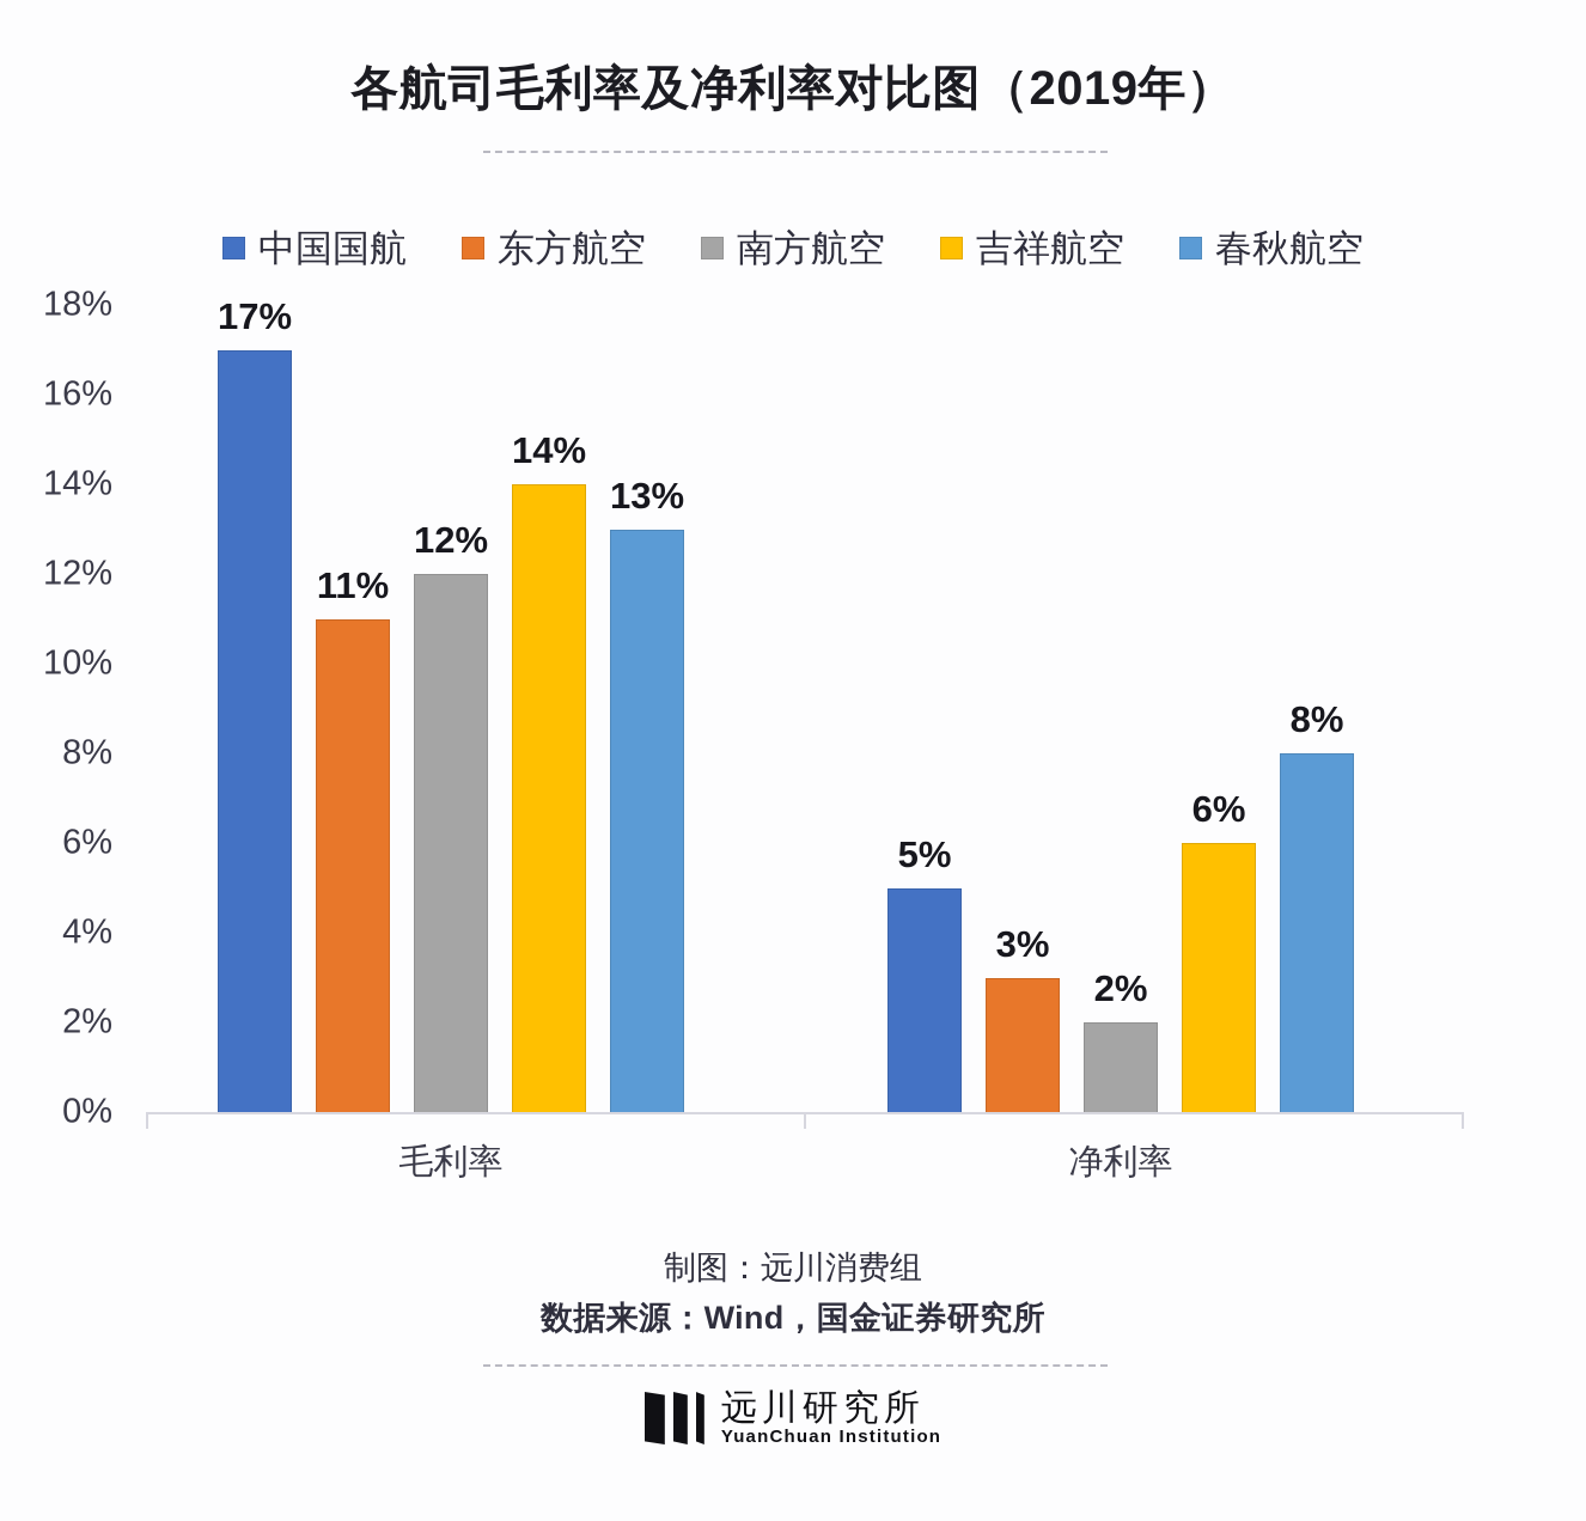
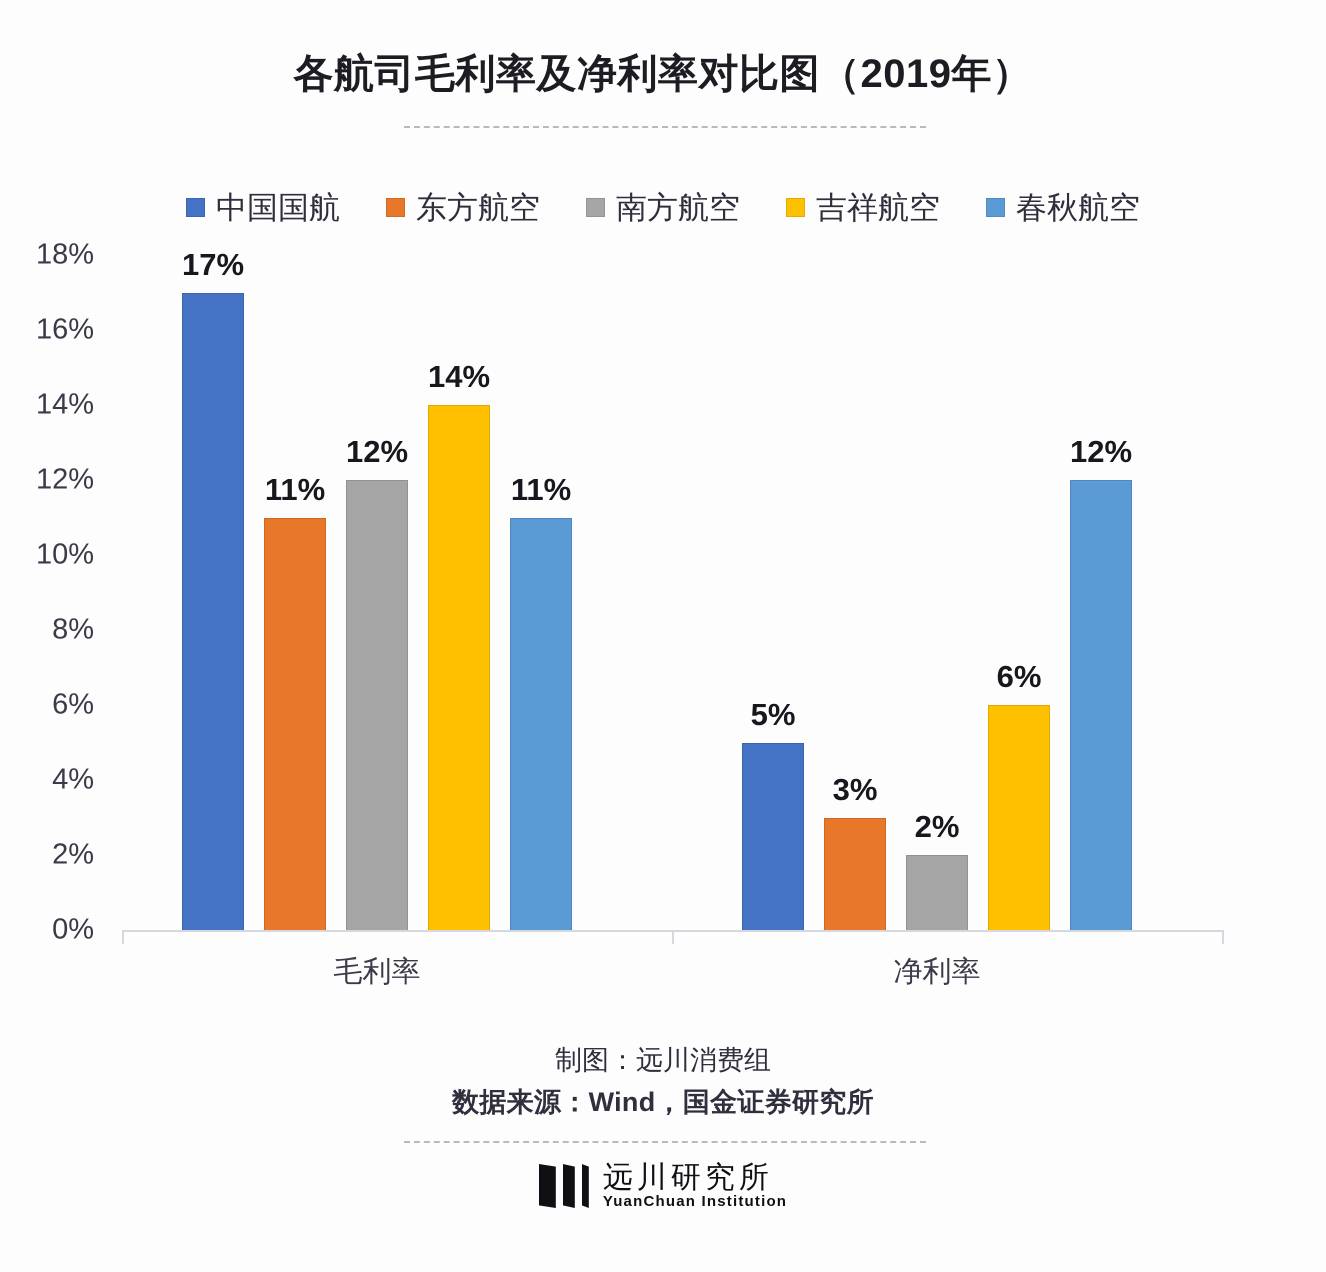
春秋航空/毛利率: 13% -> 11%
春秋航空/净利率: 8% -> 12%
